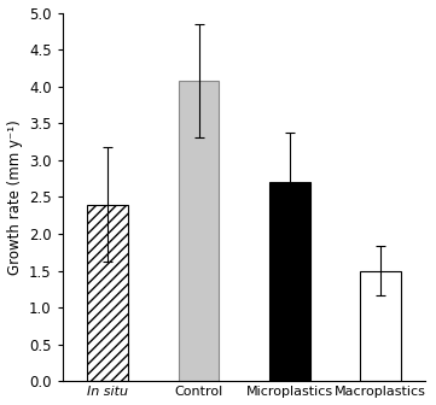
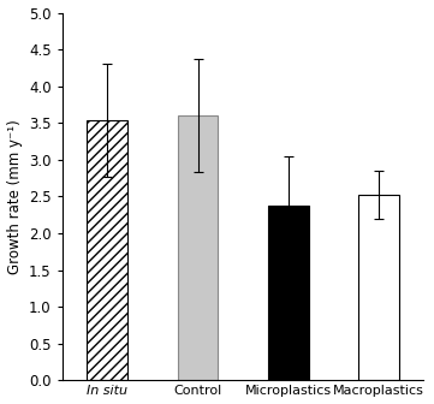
In situ: 2.40 -> 3.54
Control: 4.08 -> 3.60
Microplastics: 2.70 -> 2.37
Macroplastics: 1.50 -> 2.52
